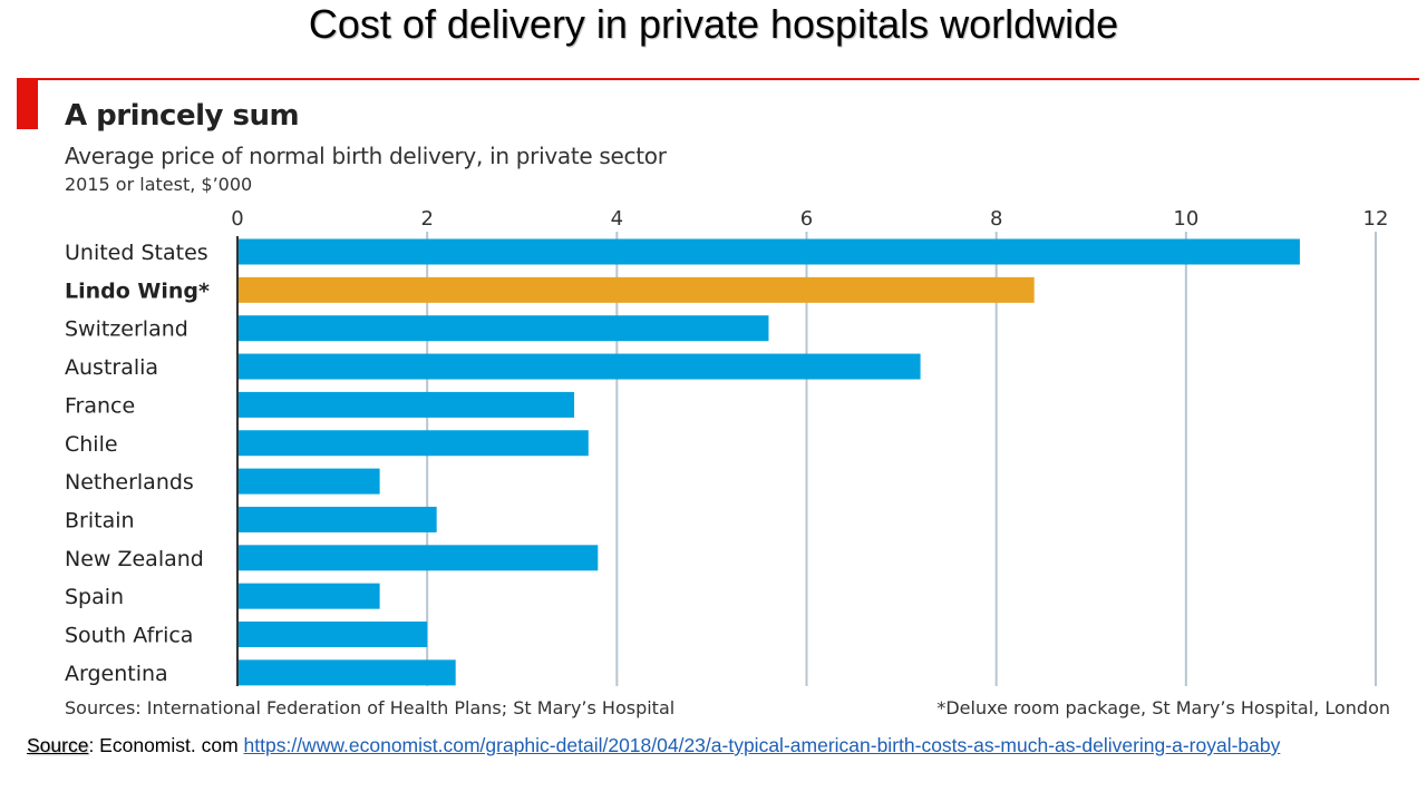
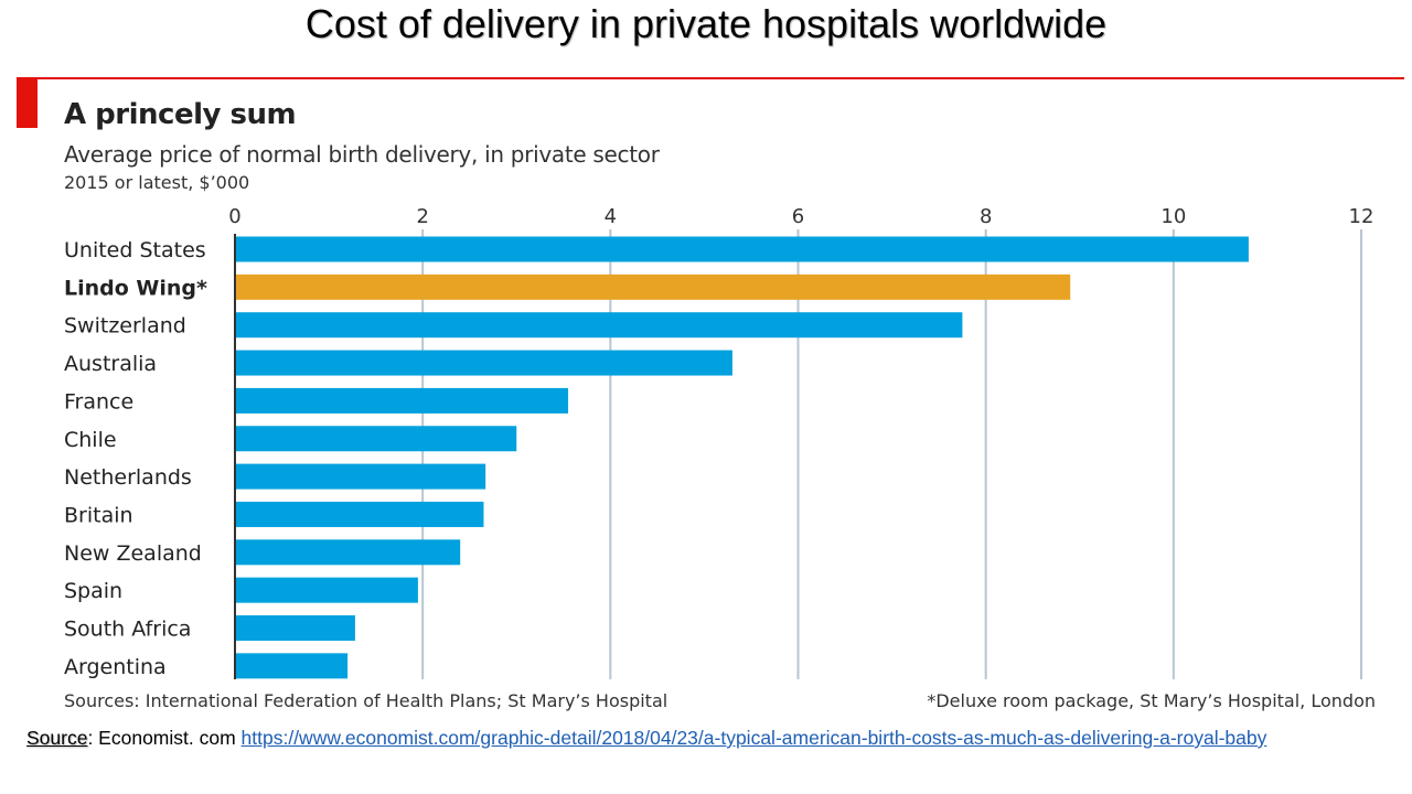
United States: 11.2 -> 10.8
Lindo Wing*: 8.4 -> 8.9
Switzerland: 5.6 -> 7.8
Australia: 7.2 -> 5.3
Chile: 3.7 -> 3.0
Netherlands: 1.5 -> 2.7
Britain: 2.1 -> 2.6
New Zealand: 3.8 -> 2.4
Spain: 1.5 -> 1.9
South Africa: 2.0 -> 1.3
Argentina: 2.3 -> 1.2
